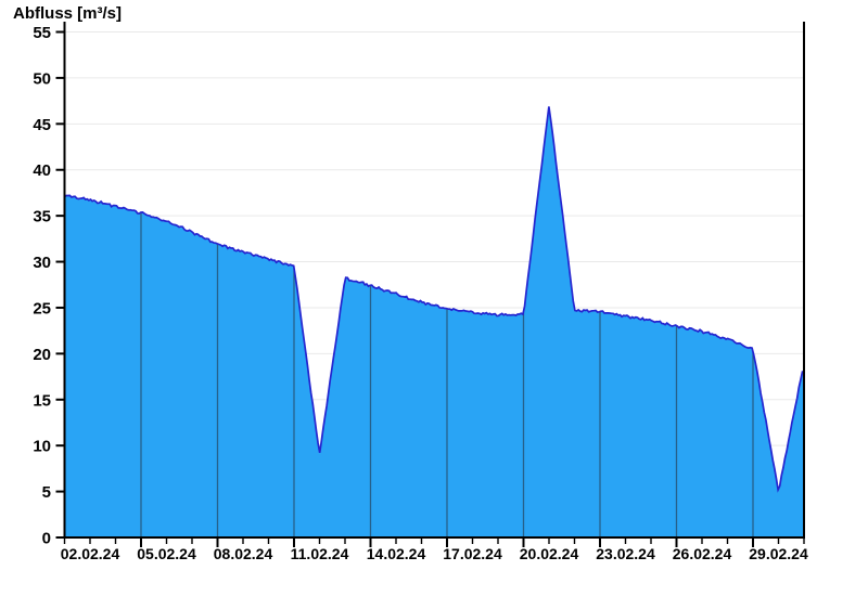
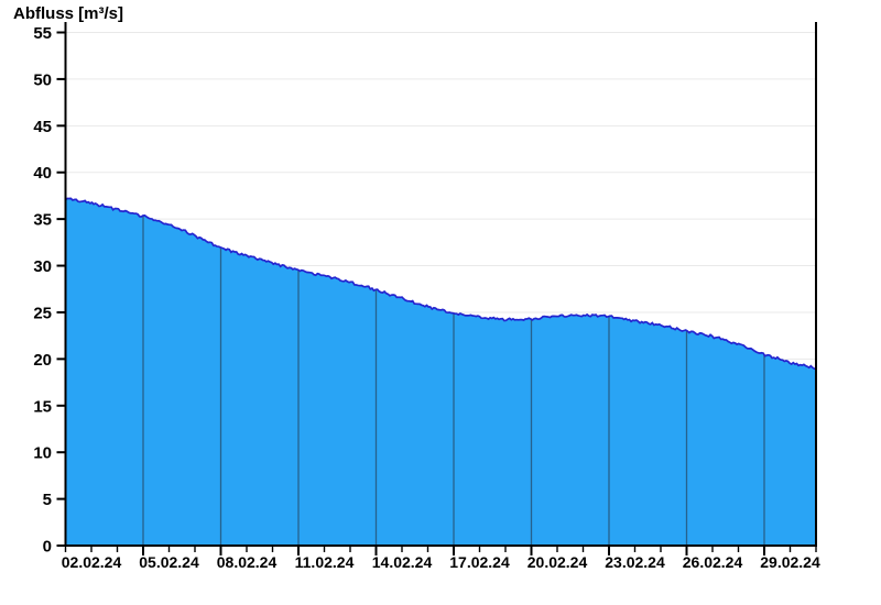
11.02.24: 9 -> 29
20.02.24: 47 -> 25
29.02.24: 5 -> 20
